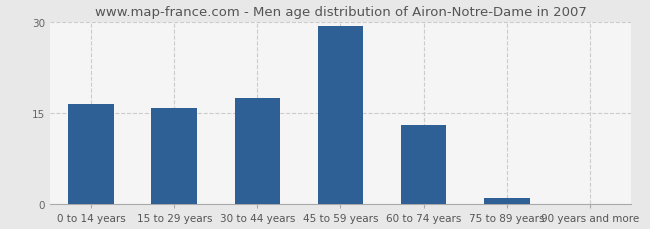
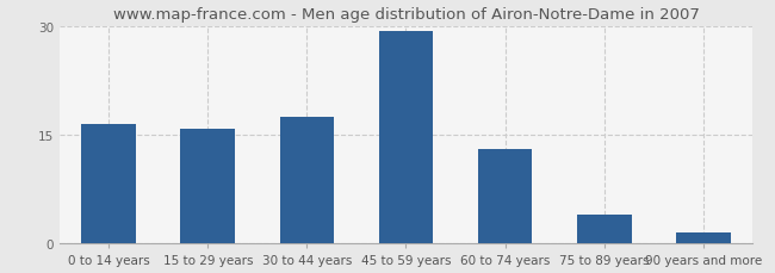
75 to 89 years: 1.0 -> 4.0
90 years and more: 0.1 -> 1.6
